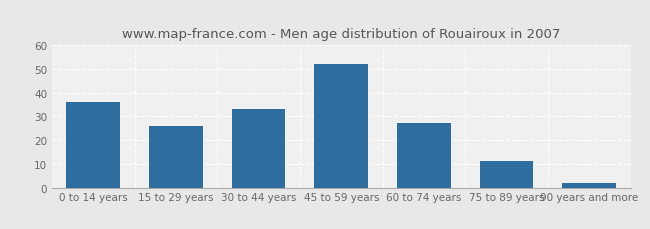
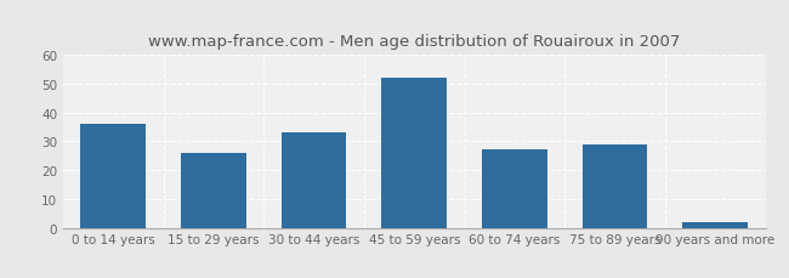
75 to 89 years: 11 -> 29
